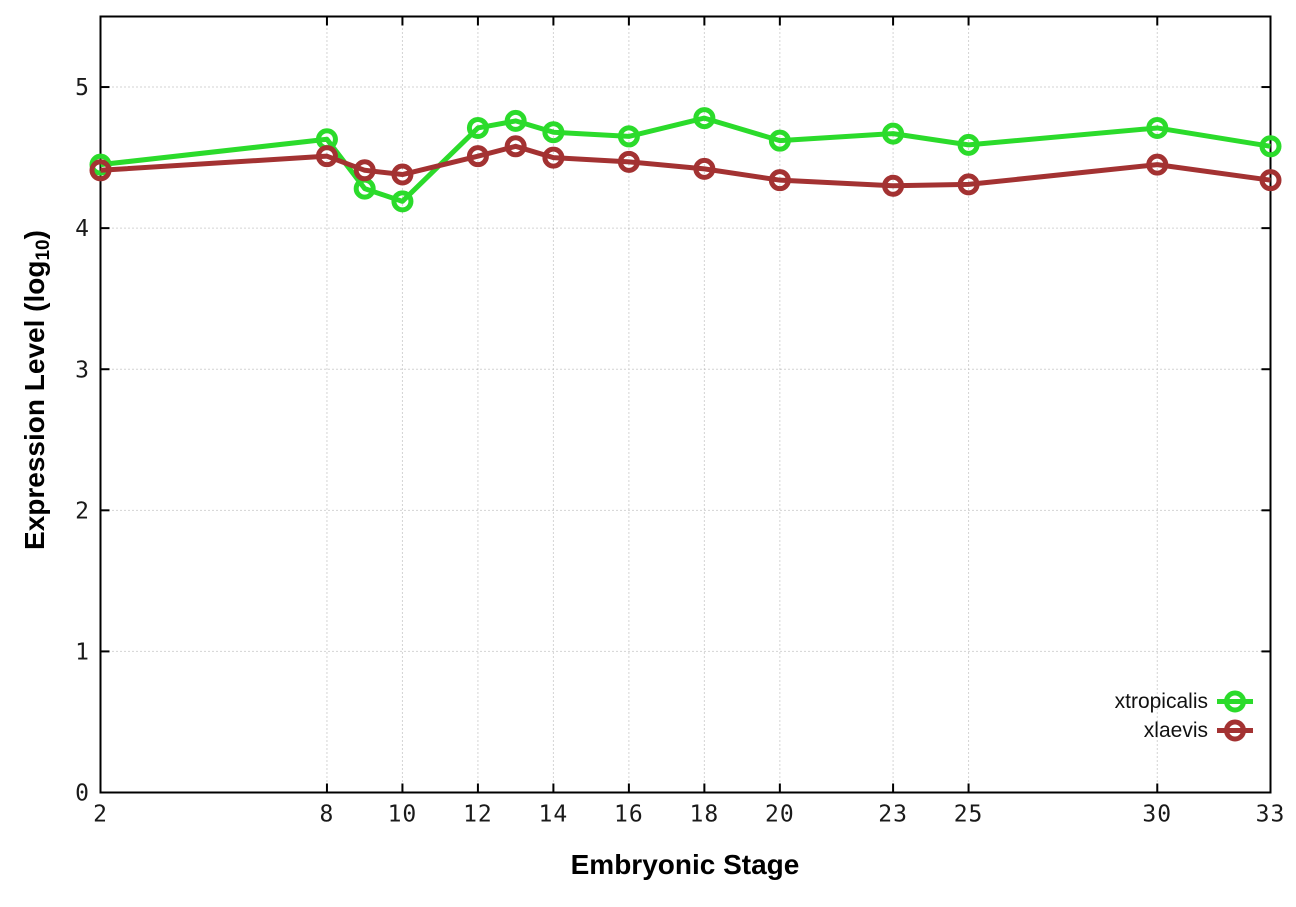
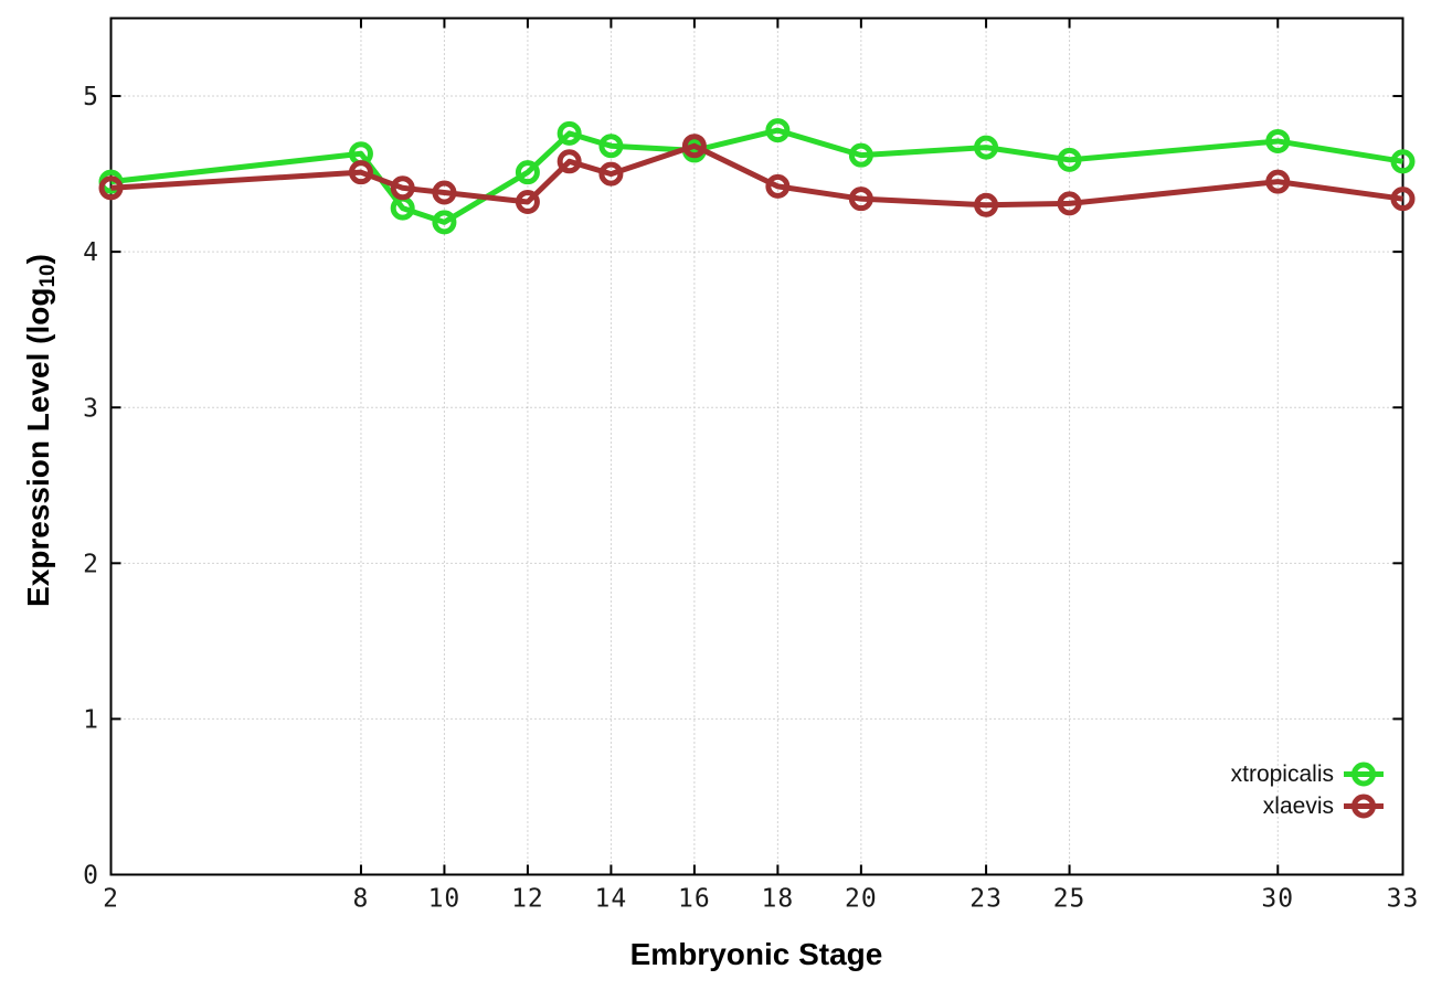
xtropicalis/12: 4.71 -> 4.51
xlaevis/12: 4.51 -> 4.32
xlaevis/16: 4.47 -> 4.68
